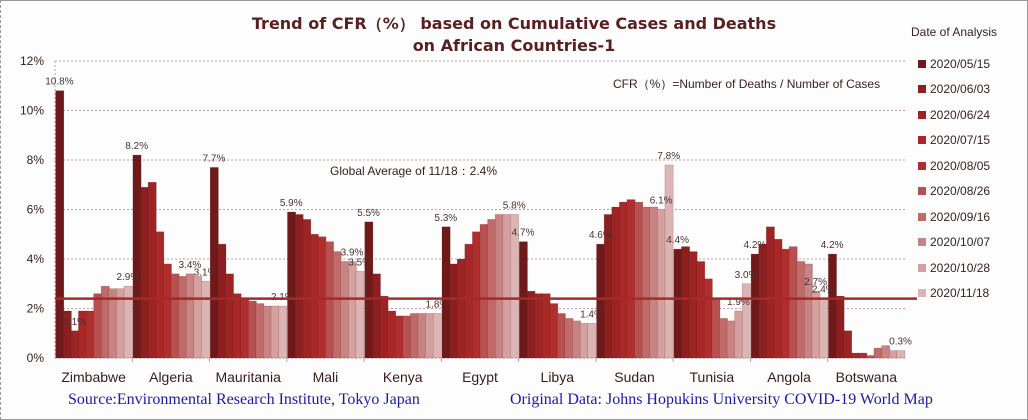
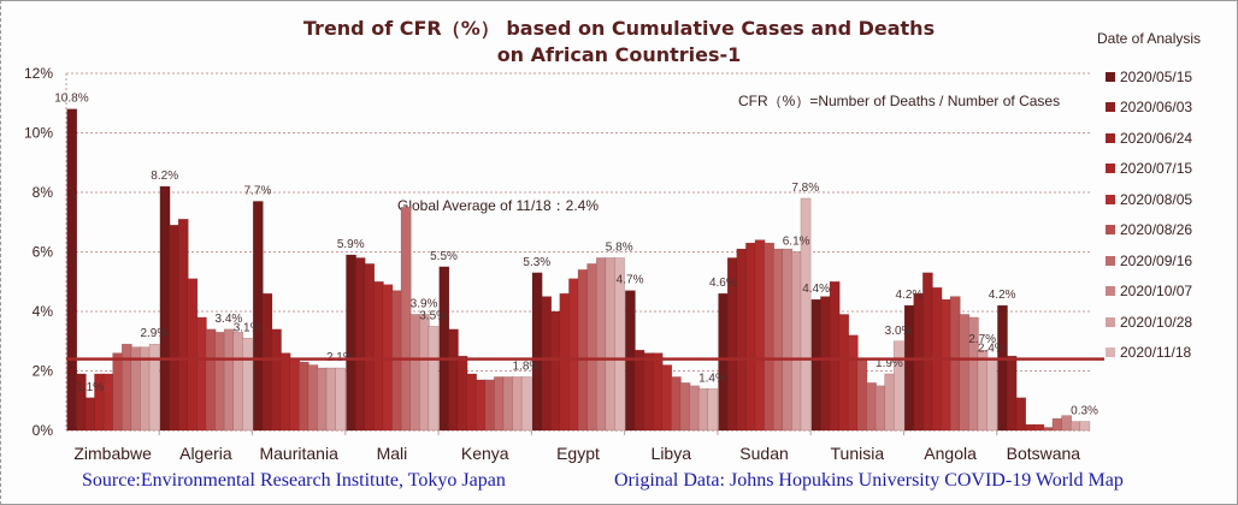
2020/09/16/Mali: 4.3% -> 7.5%
2020/06/03/Egypt: 3.8% -> 4.5%
2020/06/24/Tunisia: 4.3% -> 5.0%
